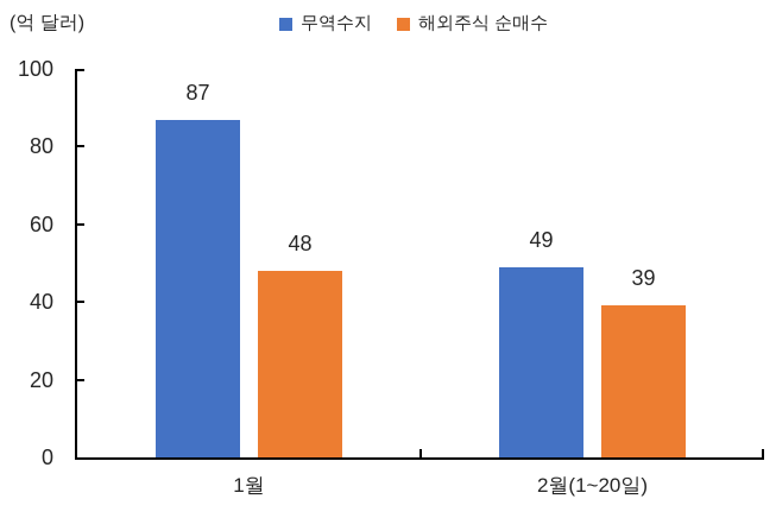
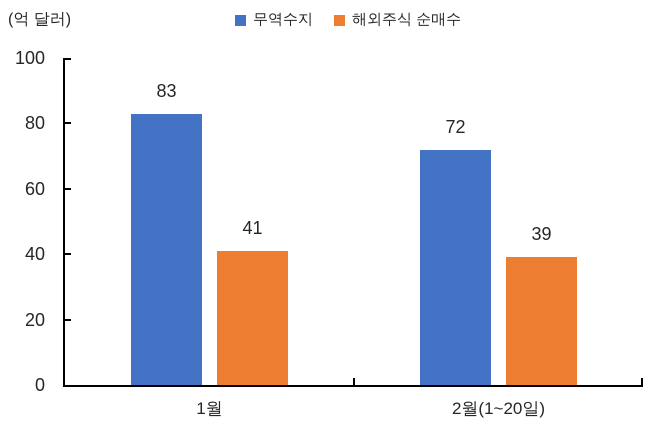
무역수지/1월: 87 -> 83
해외주식 순매수/1월: 48 -> 41
무역수지/2월(1~20일): 49 -> 72
